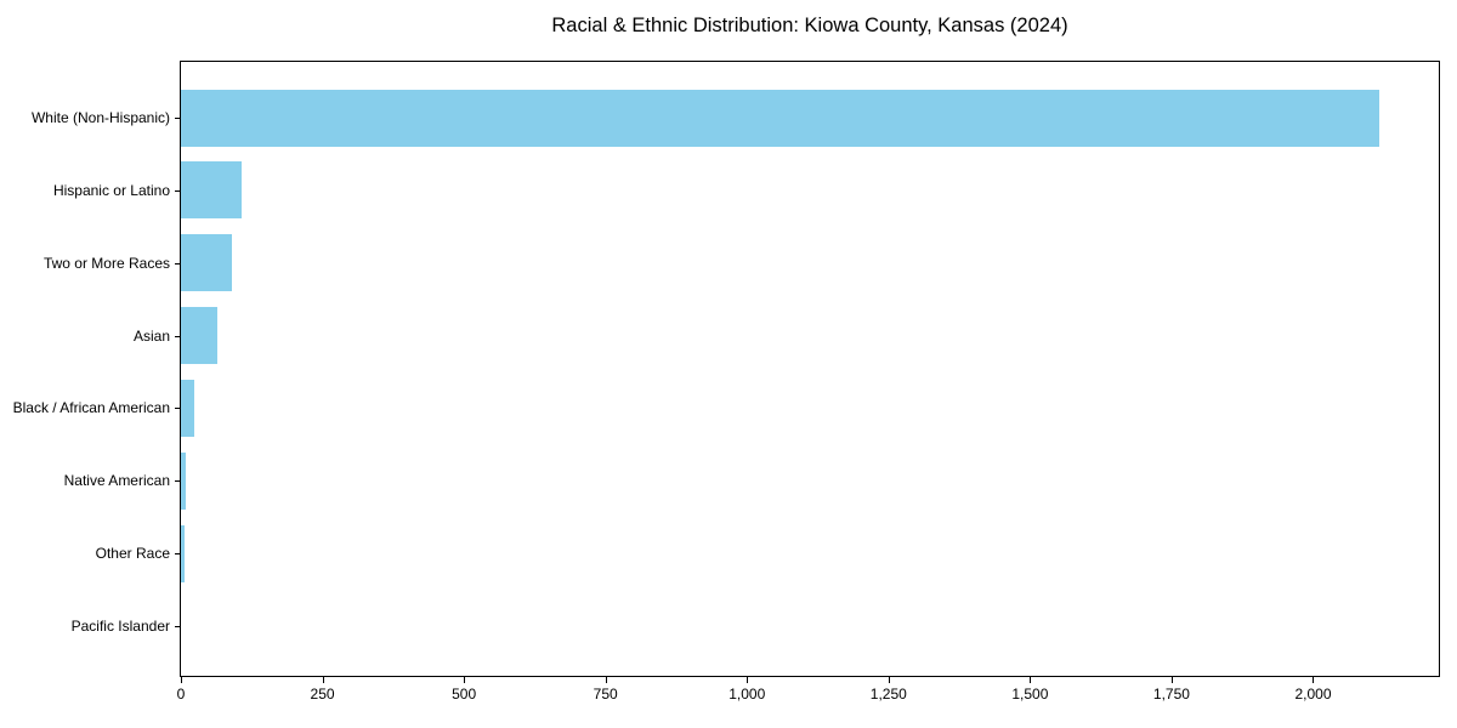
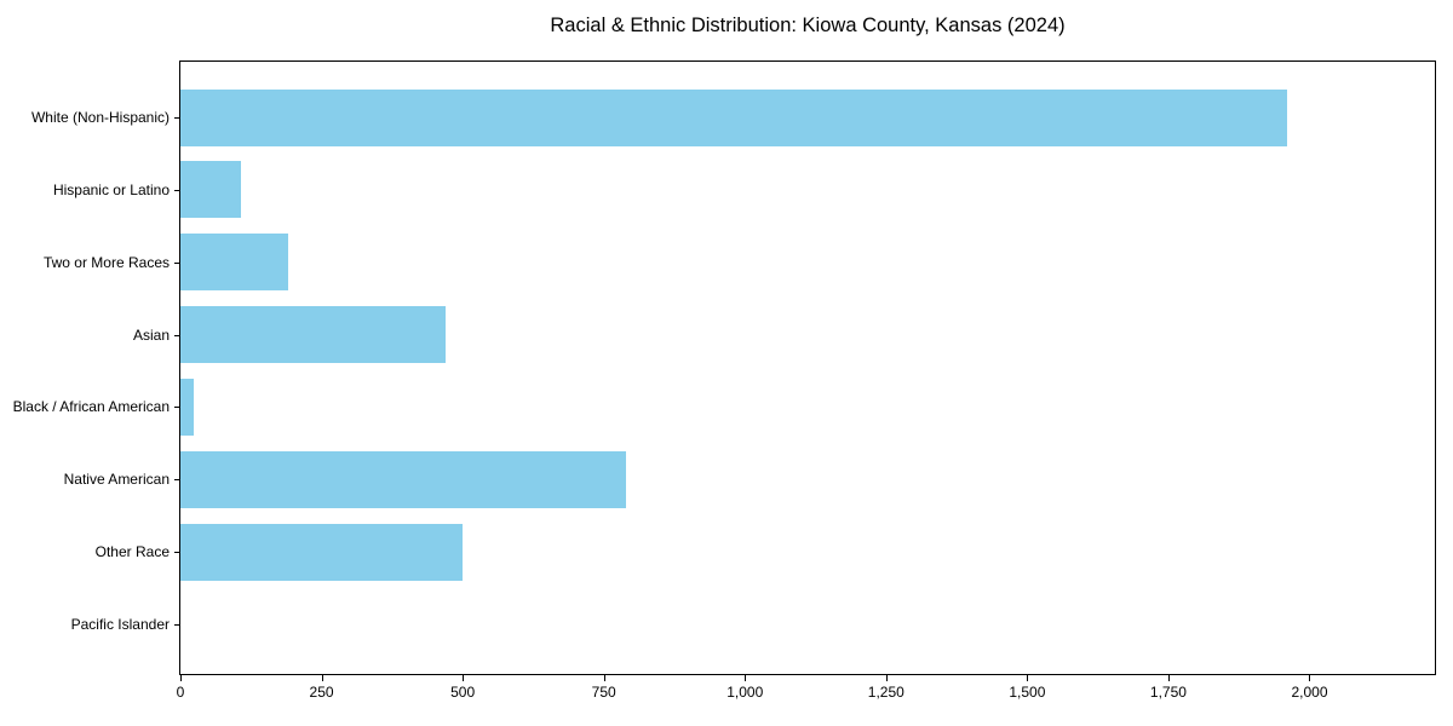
White (Non-Hispanic): 2120 -> 1960
Two or More Races: 90 -> 190
Asian: 60 -> 470
Native American: 10 -> 790
Other Race: 10 -> 500
